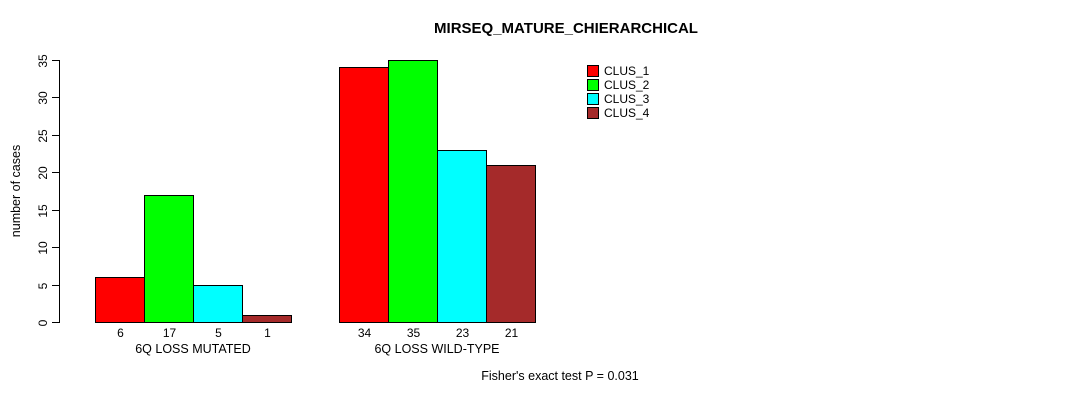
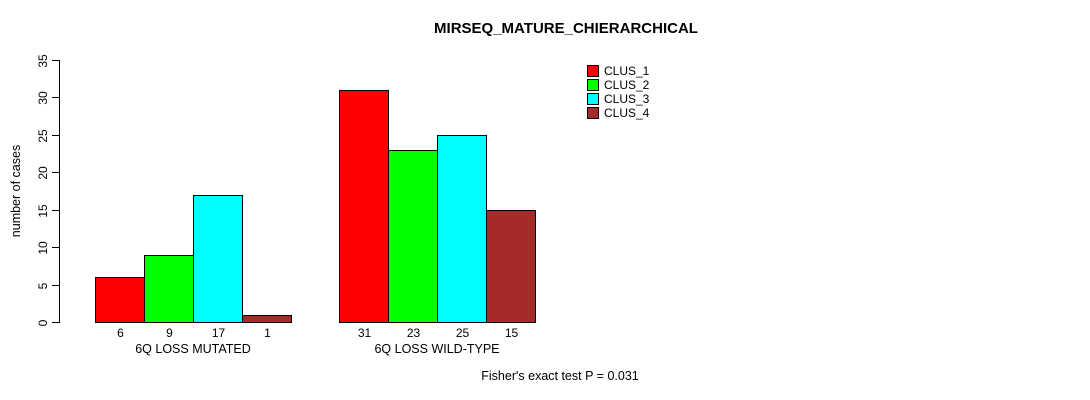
CLUS_2/6Q LOSS MUTATED: 17 -> 9
CLUS_3/6Q LOSS MUTATED: 5 -> 17
CLUS_1/6Q LOSS WILD-TYPE: 34 -> 31
CLUS_2/6Q LOSS WILD-TYPE: 35 -> 23
CLUS_3/6Q LOSS WILD-TYPE: 23 -> 25
CLUS_4/6Q LOSS WILD-TYPE: 21 -> 15
